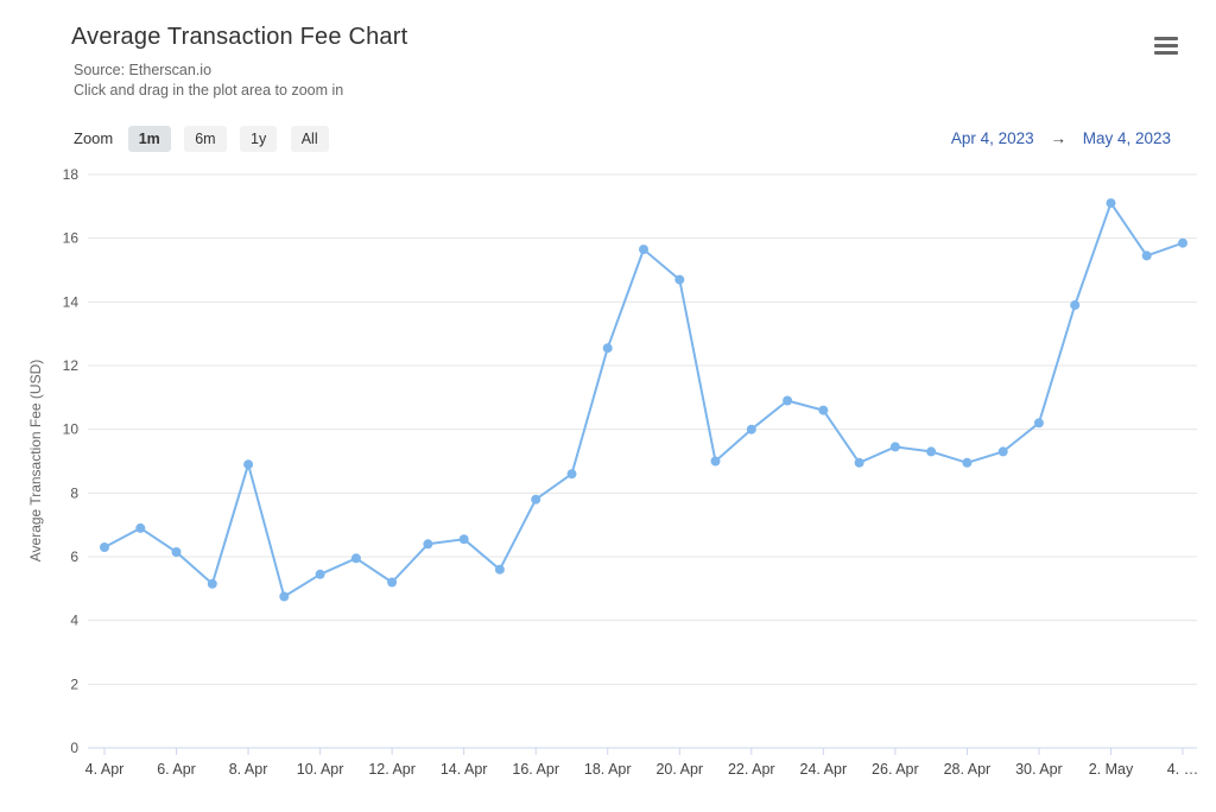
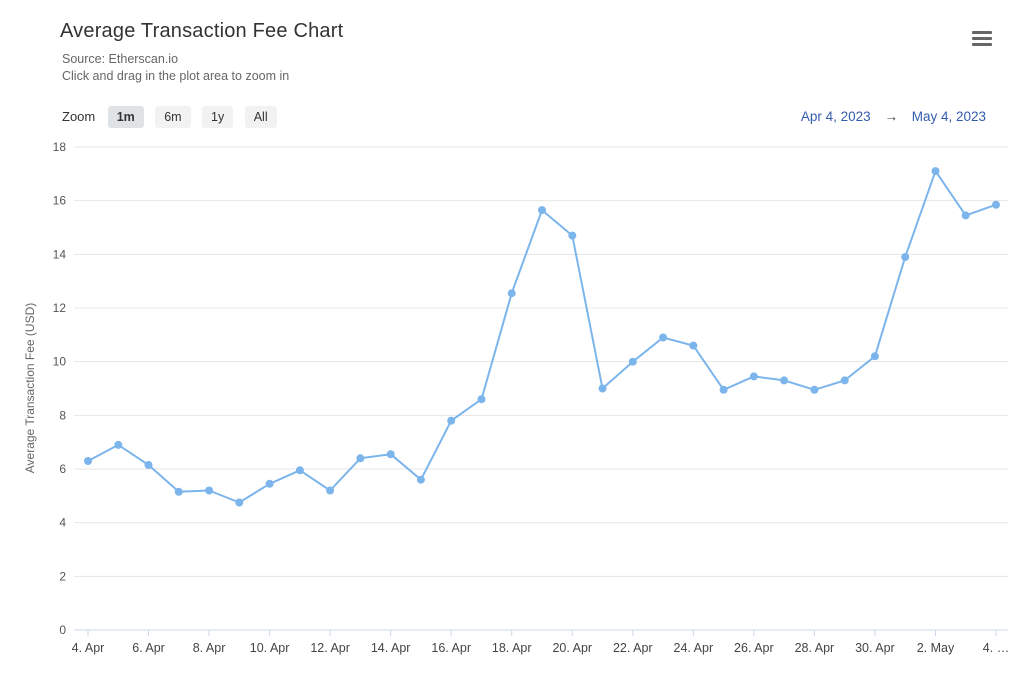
8. Apr: 8.9 -> 5.2
